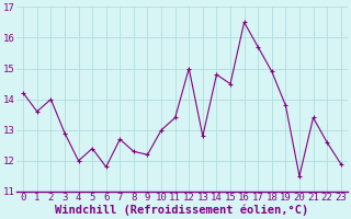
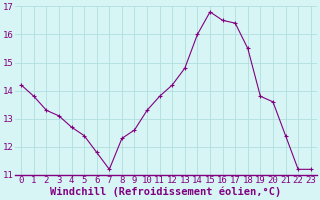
1: 13.6 -> 13.8
2: 14.0 -> 13.3
3: 12.9 -> 13.1
4: 12.0 -> 12.7
7: 12.7 -> 11.2
9: 12.2 -> 12.6
10: 13.0 -> 13.3
11: 13.4 -> 13.8
12: 15.0 -> 14.2
13: 12.8 -> 14.8
14: 14.8 -> 16.0
15: 14.5 -> 16.8
17: 15.7 -> 16.4
18: 14.9 -> 15.5
20: 11.5 -> 13.6
21: 13.4 -> 12.4
22: 12.6 -> 11.2
23: 11.9 -> 11.2
